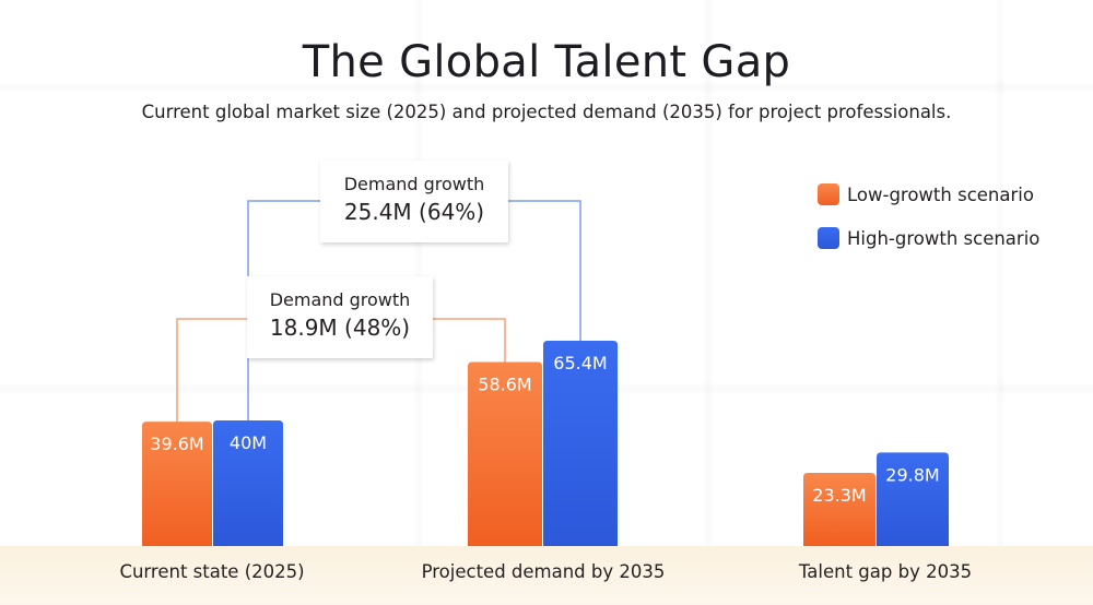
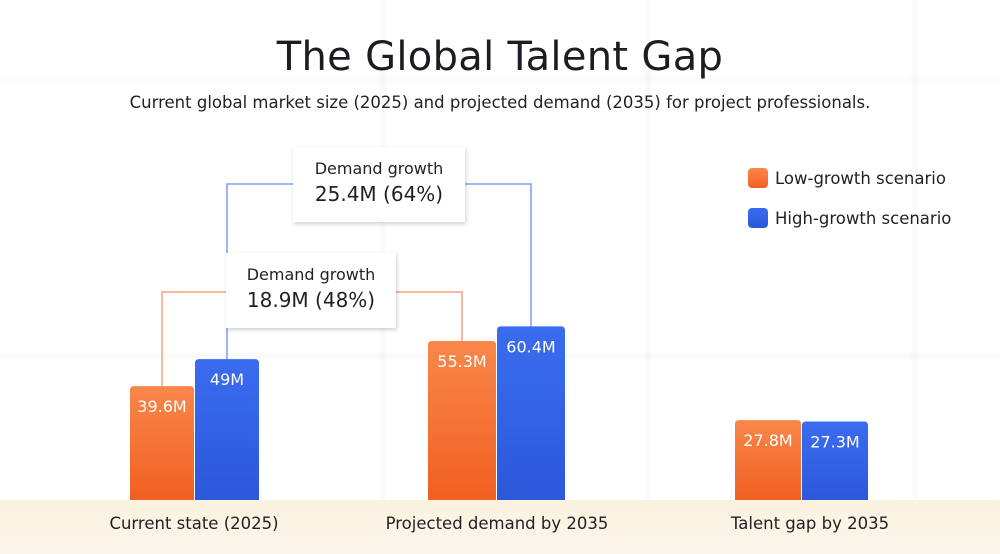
High-growth scenario/Current state (2025): 40M -> 49M
Low-growth scenario/Projected demand by 2035: 58.6M -> 55.3M
High-growth scenario/Projected demand by 2035: 65.4M -> 60.4M
Low-growth scenario/Talent gap by 2035: 23.3M -> 27.8M
High-growth scenario/Talent gap by 2035: 29.8M -> 27.3M
